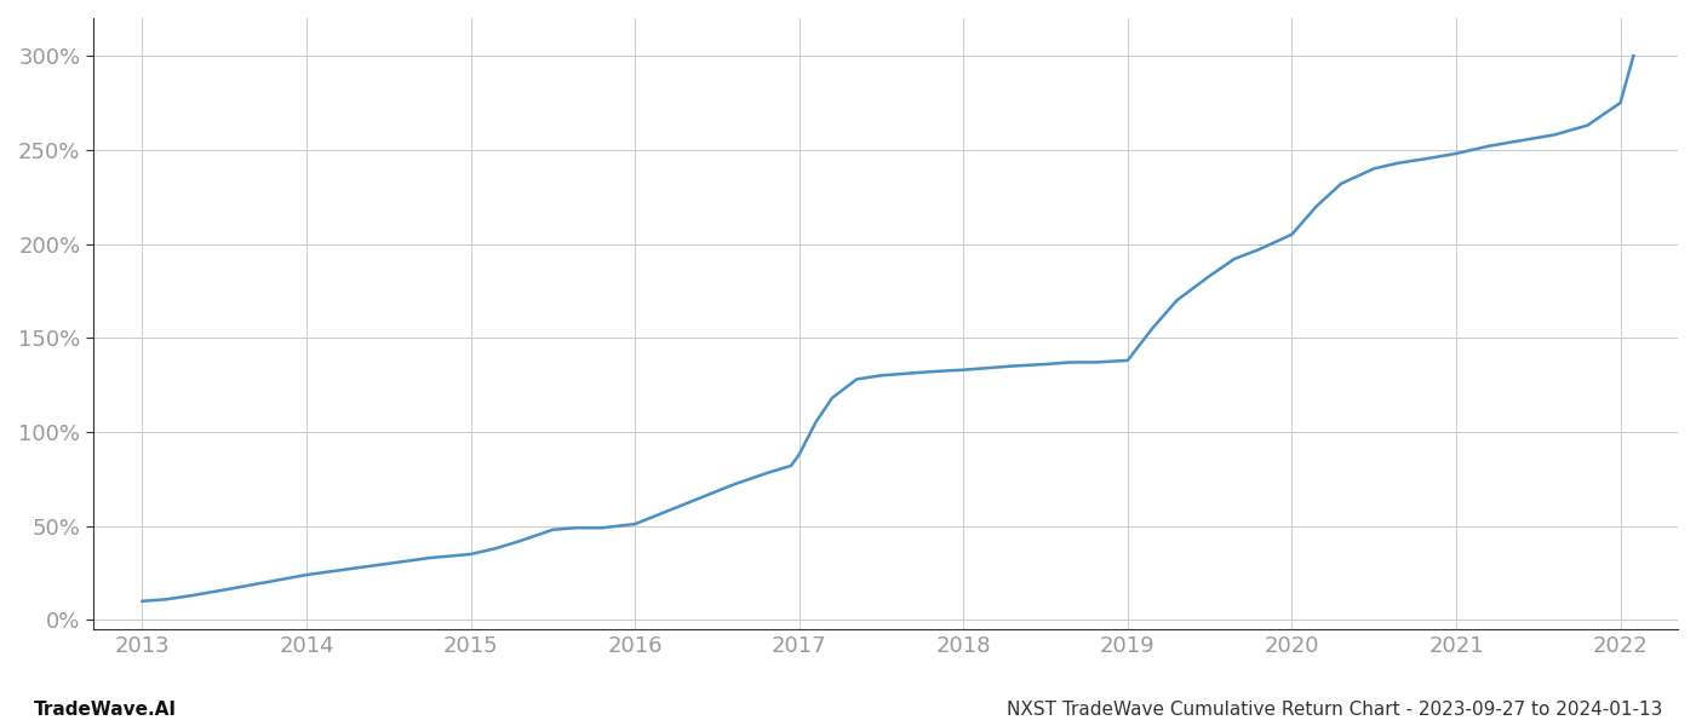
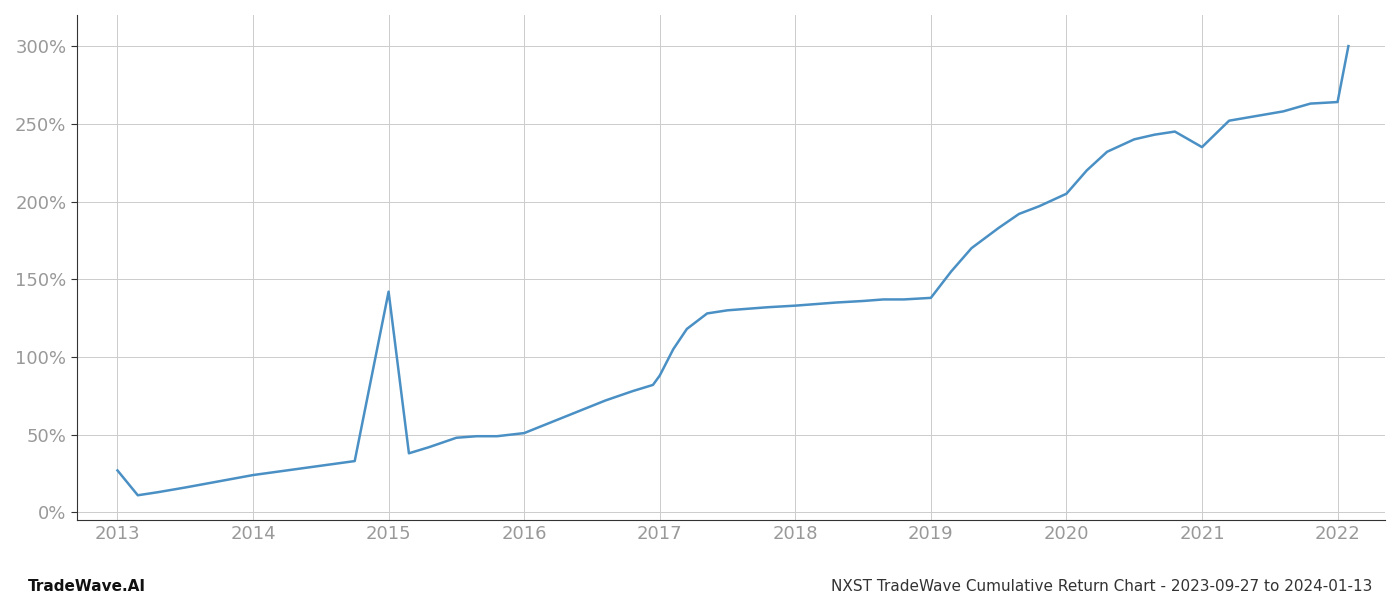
2013: 10% -> 27%
2015: 35% -> 142%
2021: 248% -> 235%
2022: 275% -> 264%
